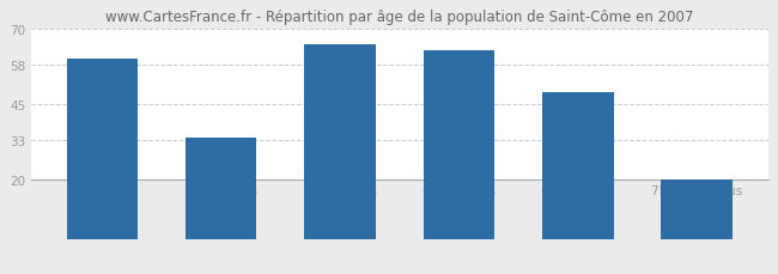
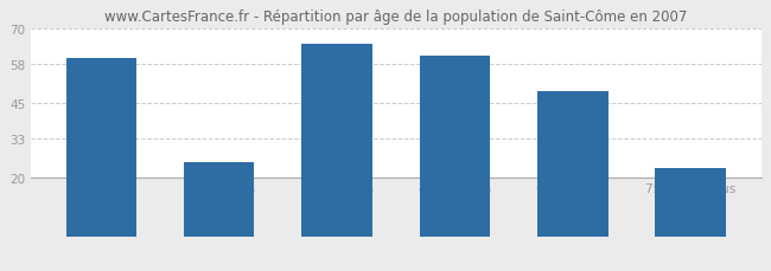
15 à 29 ans: 34 -> 25
45 à 59 ans: 63 -> 61
75 ans ou plus: 20 -> 23
